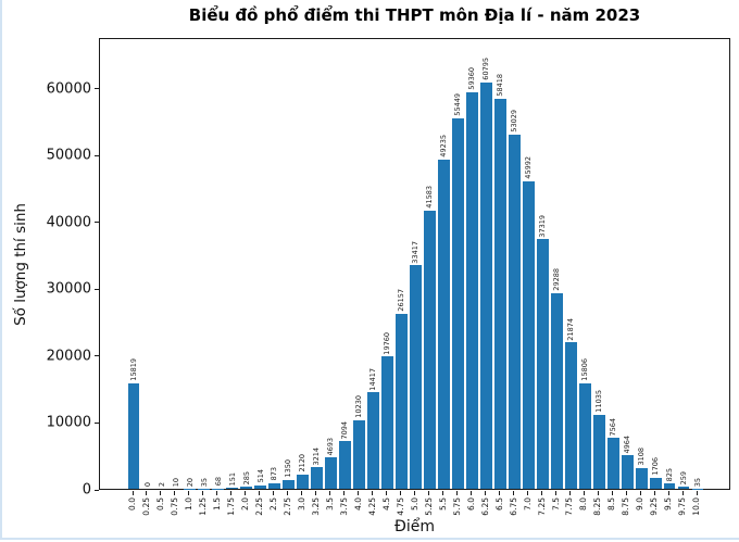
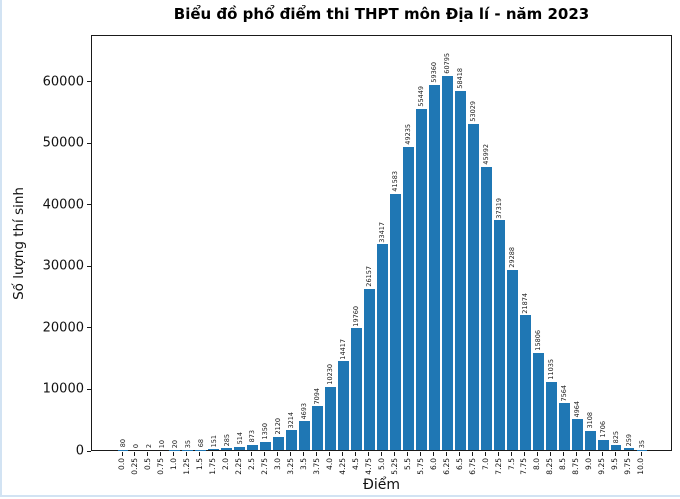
0.0: 15819 -> 80
